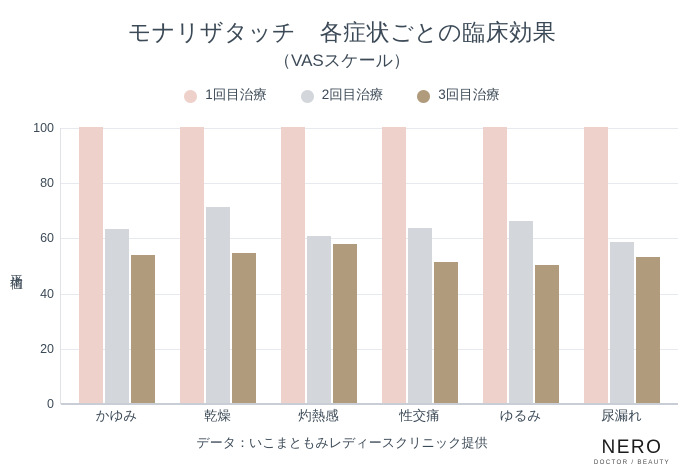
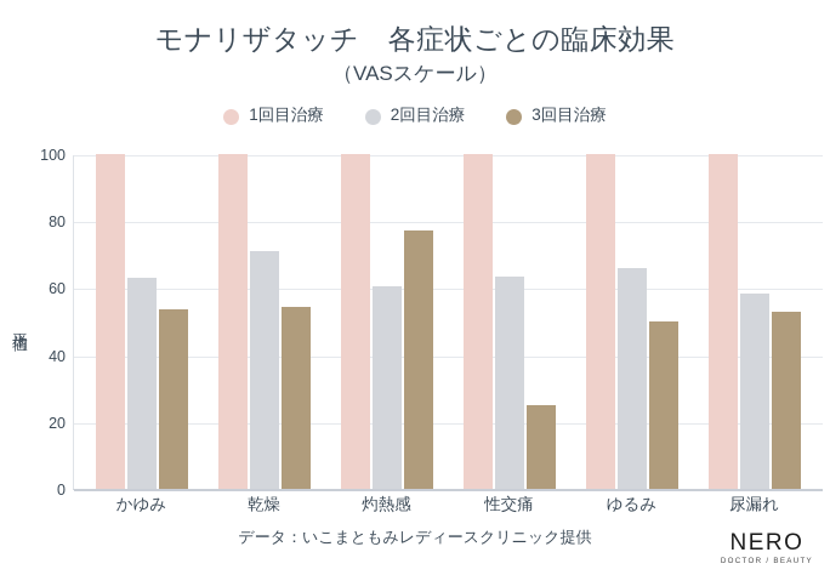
3回目治療/灼熱感: 58 -> 77
3回目治療/性交痛: 51 -> 25
